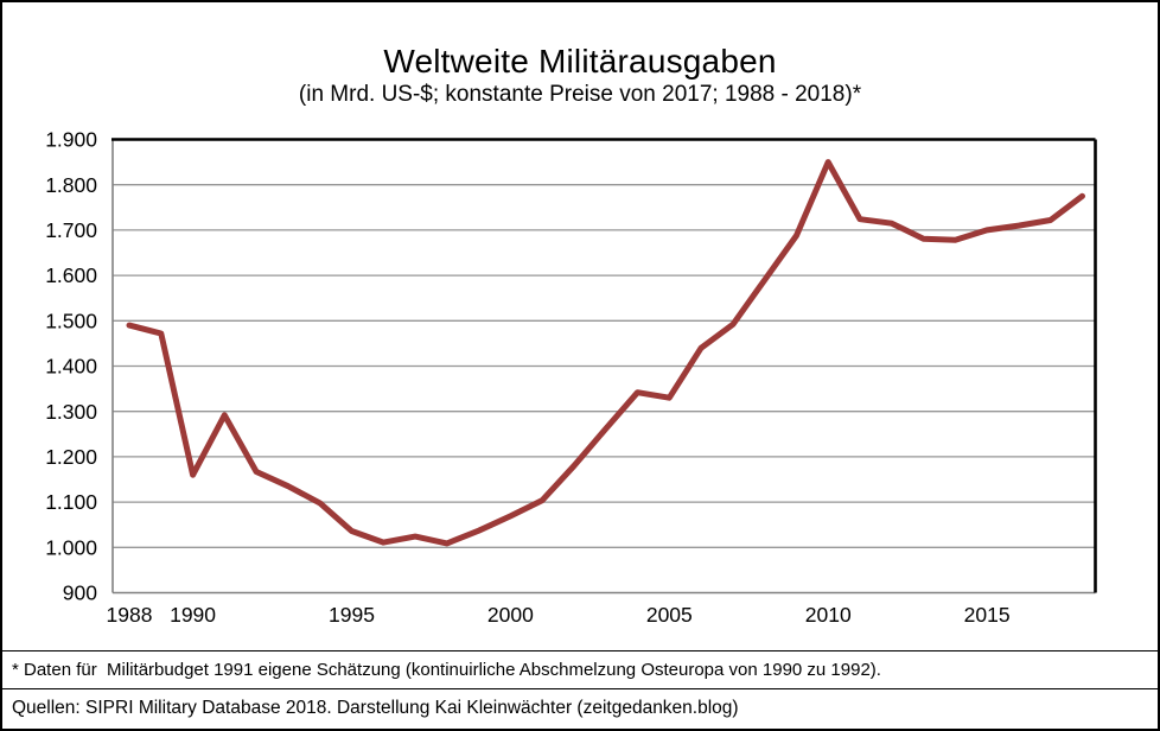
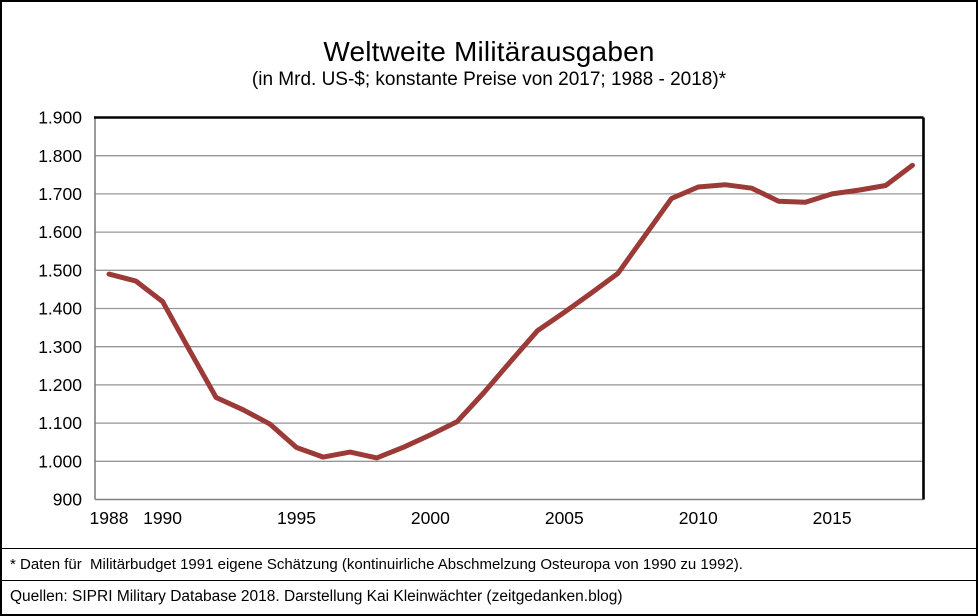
1990: 1160 -> 1420
2005: 1330 -> 1390
2010: 1850 -> 1720
